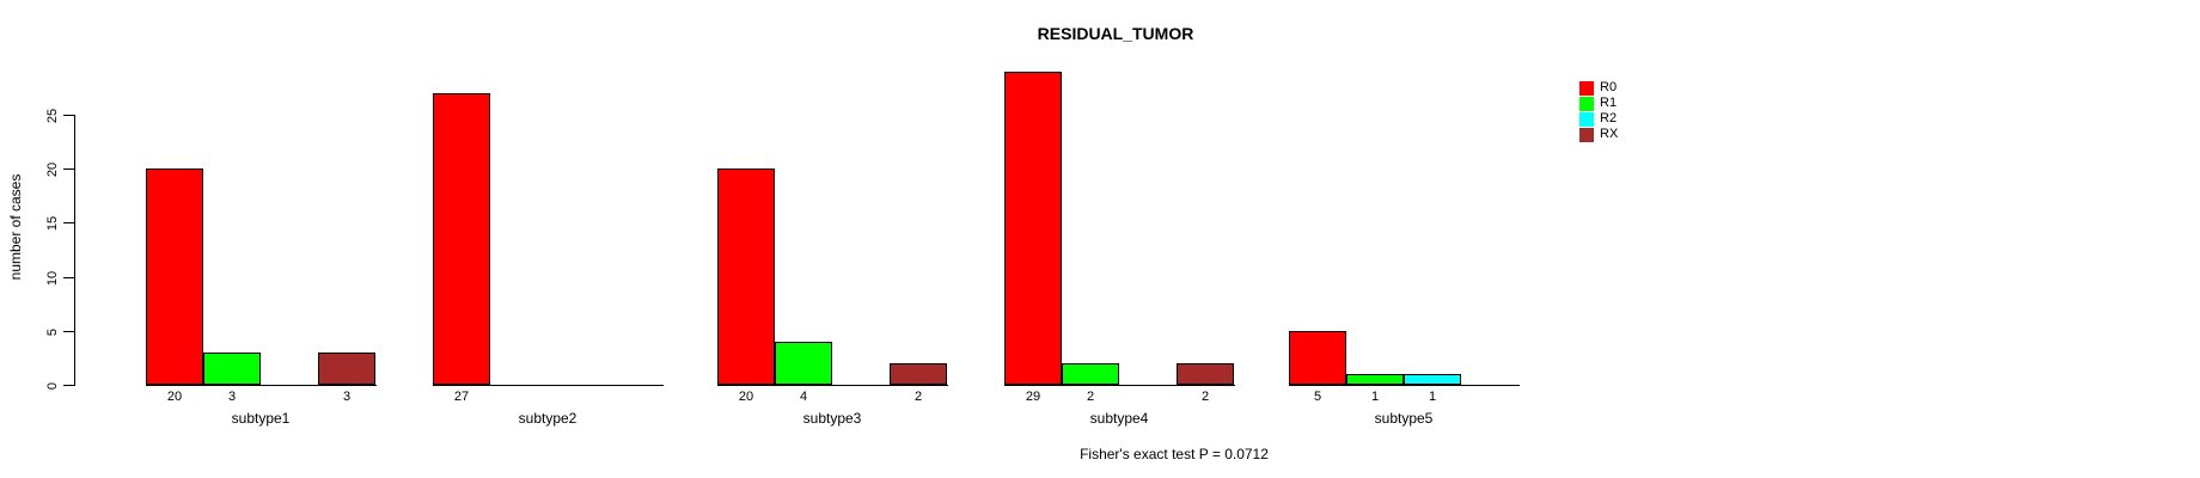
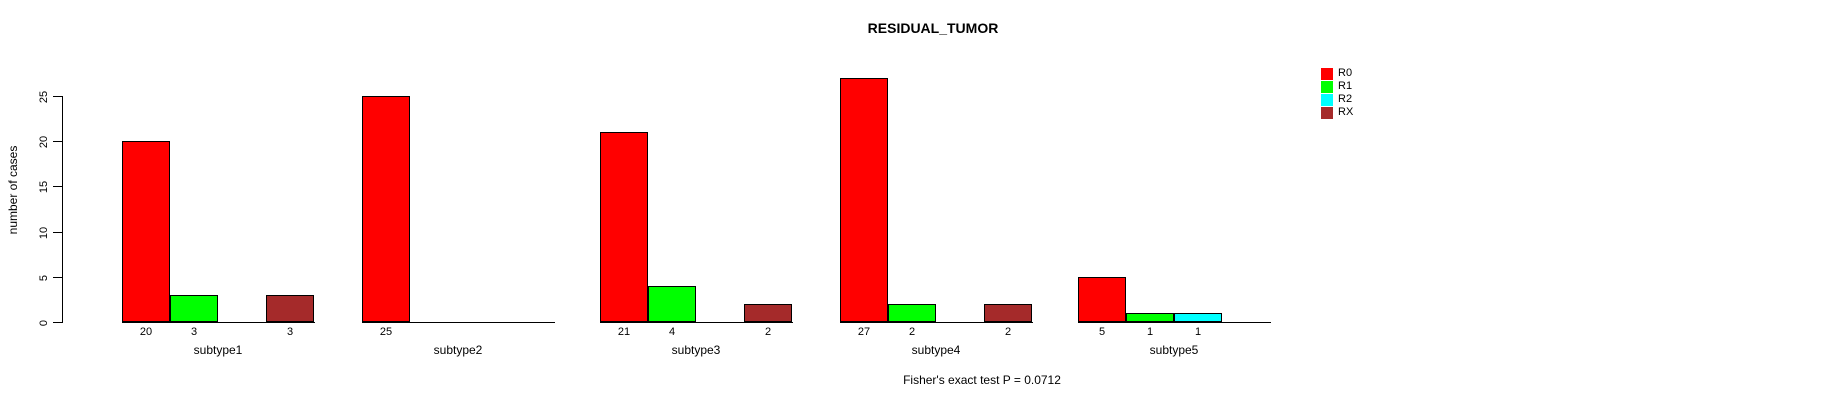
R0/subtype2: 27 -> 25
R0/subtype3: 20 -> 21
R0/subtype4: 29 -> 27
